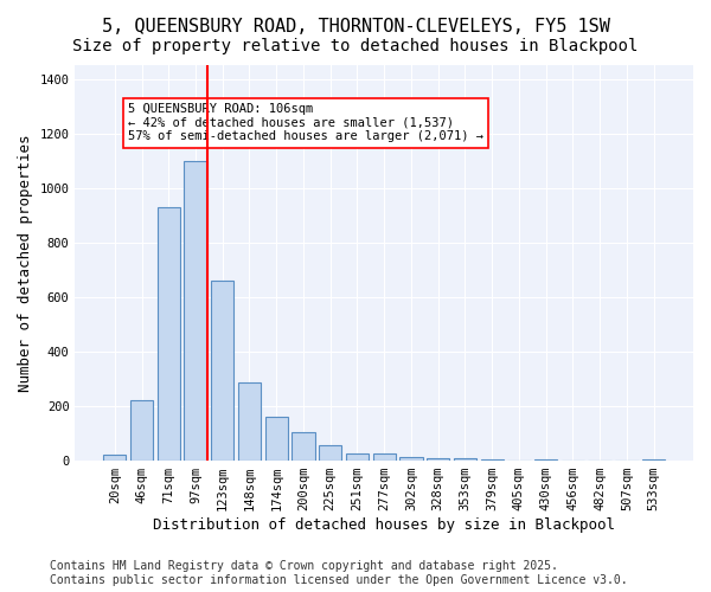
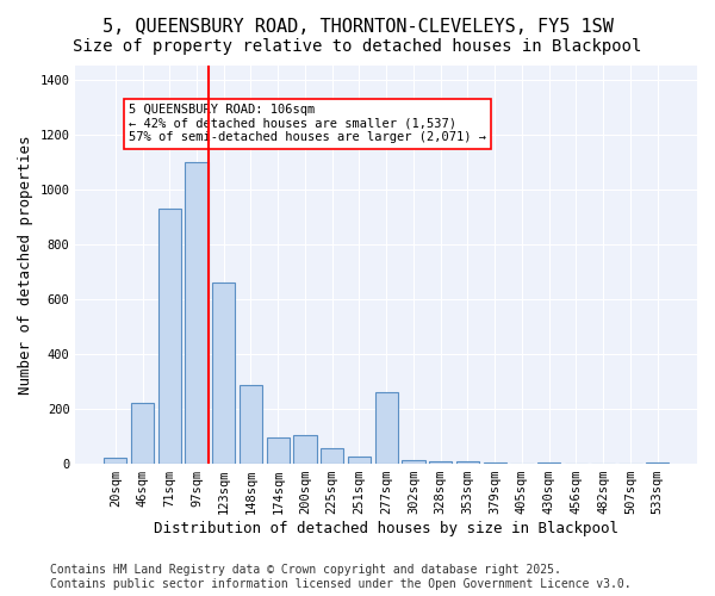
174sqm: 160 -> 95
277sqm: 25 -> 260
